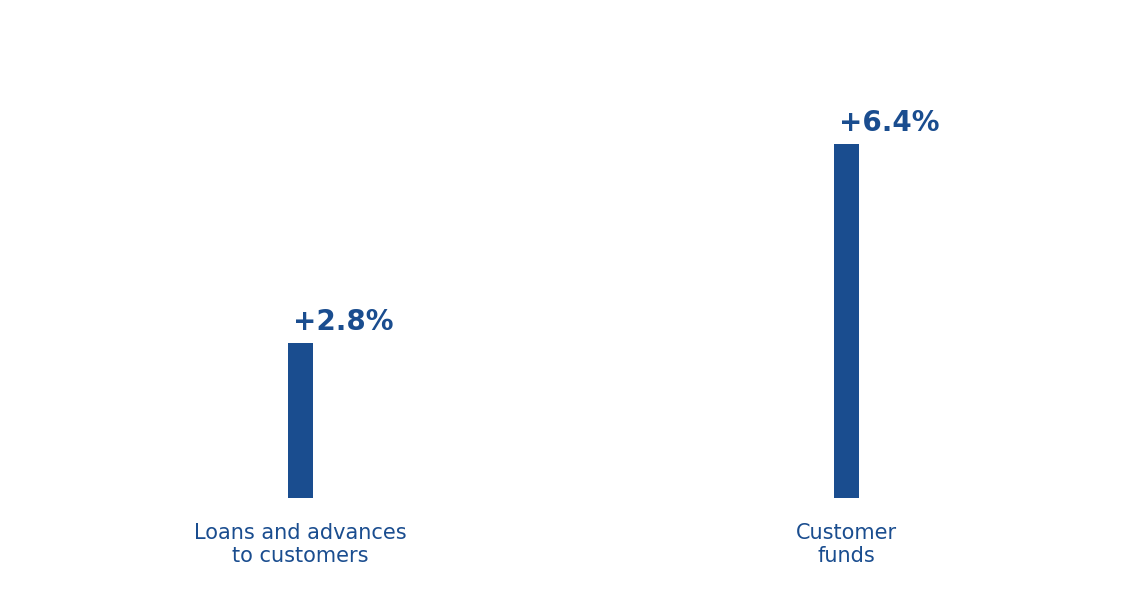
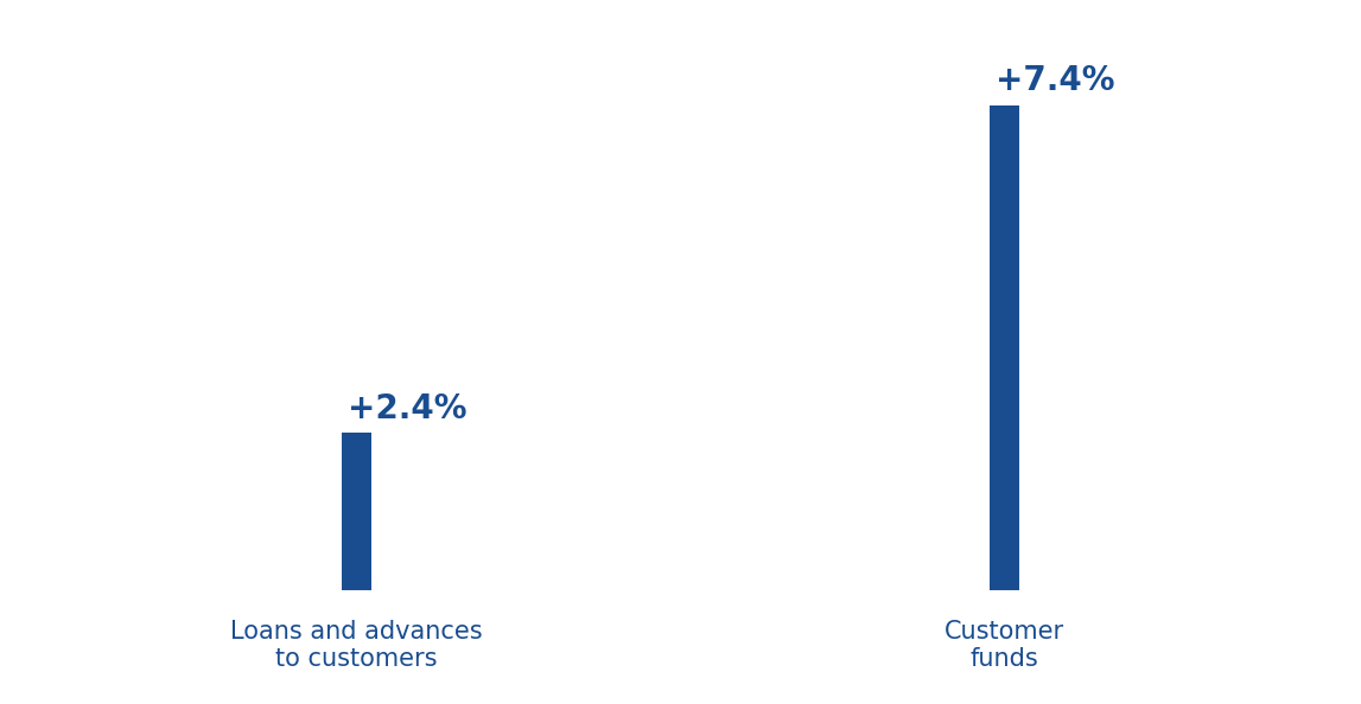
Loans and advances to customers: +2.8% -> +2.4%
Customer funds: +6.4% -> +7.4%
